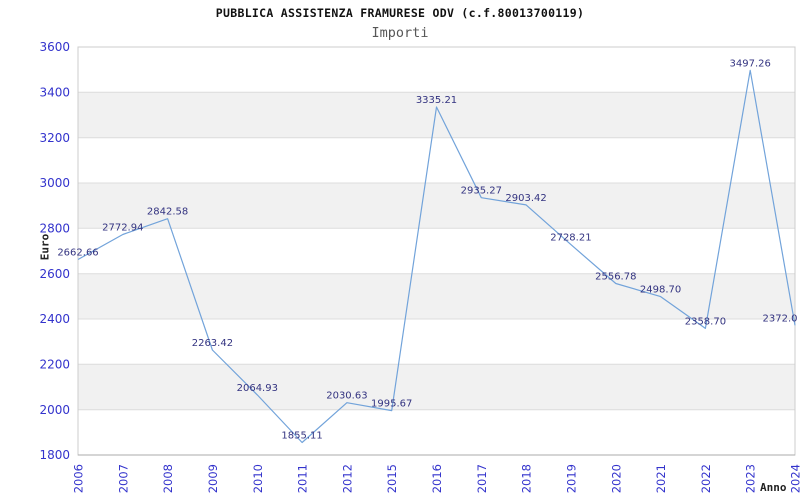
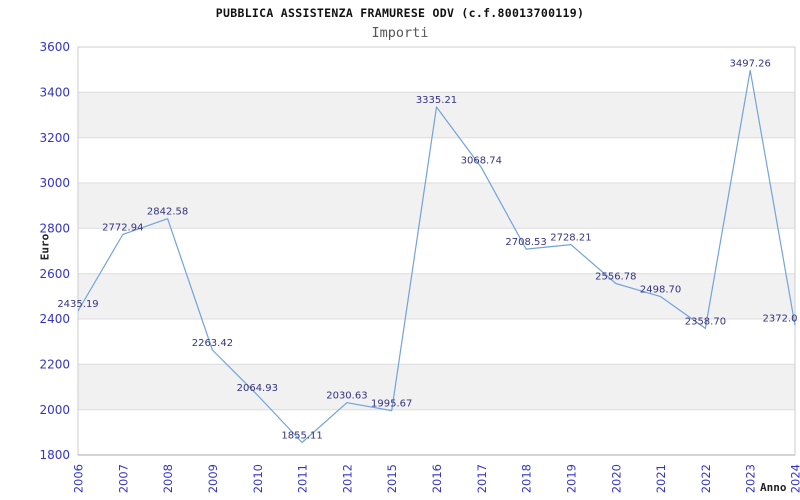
2006: 2662.66 -> 2435.19
2017: 2935.27 -> 3068.74
2018: 2903.42 -> 2708.53
